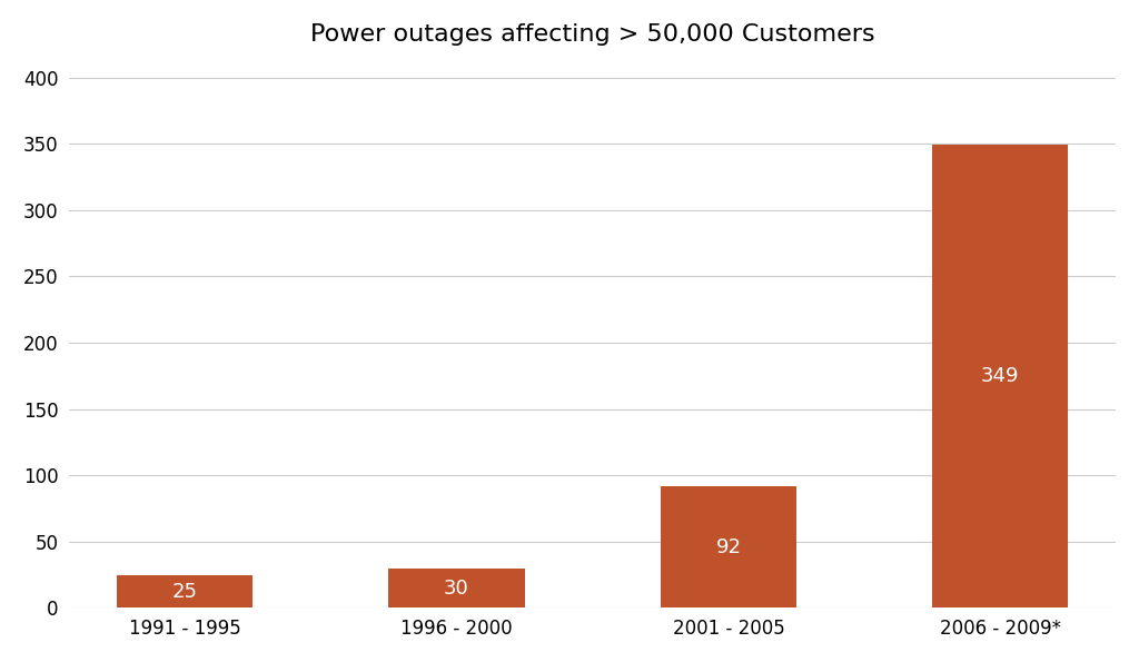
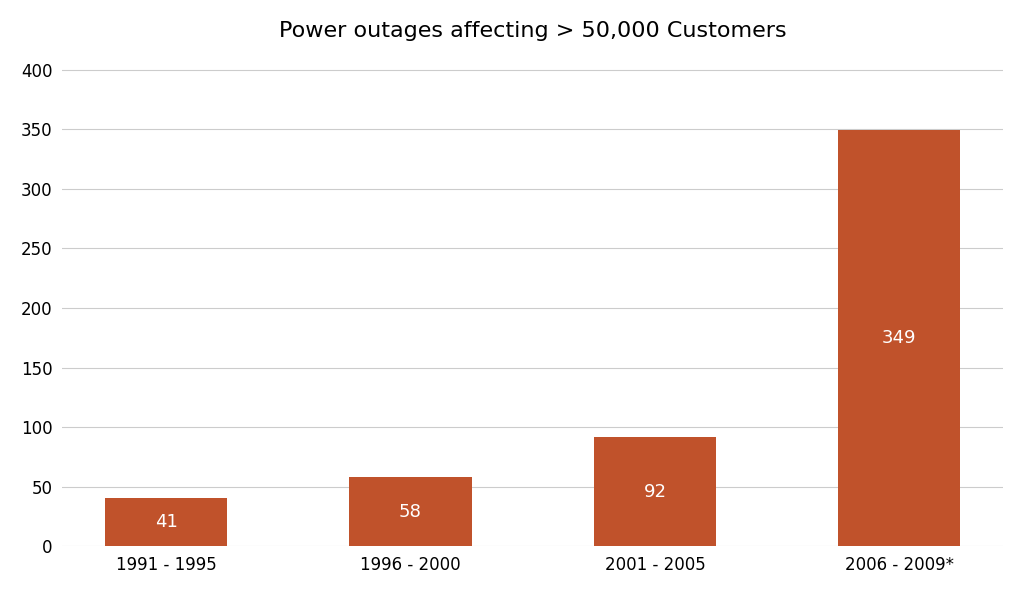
1991 - 1995: 25 -> 41
1996 - 2000: 30 -> 58
